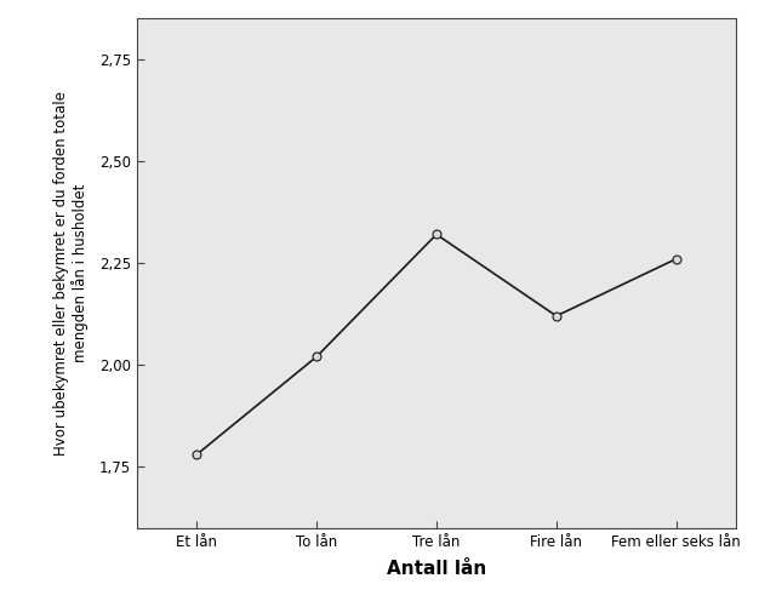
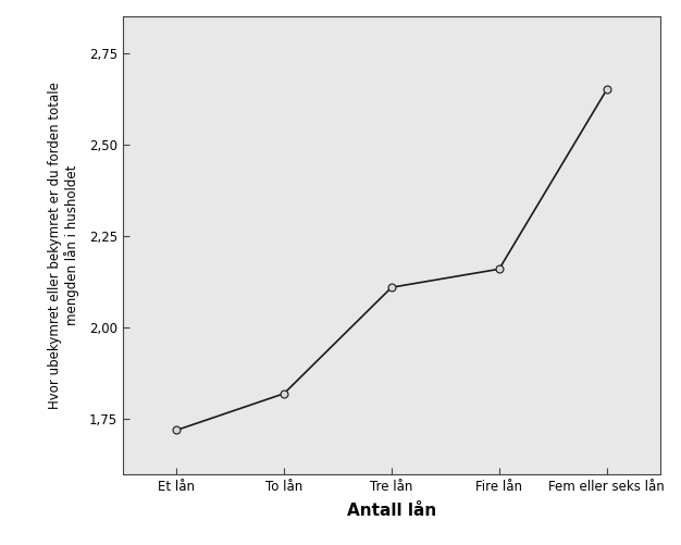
Et lån: 1,78 -> 1,72
To lån: 2,02 -> 1,82
Tre lån: 2,32 -> 2,11
Fire lån: 2,12 -> 2,16
Fem eller seks lån: 2,26 -> 2,65
